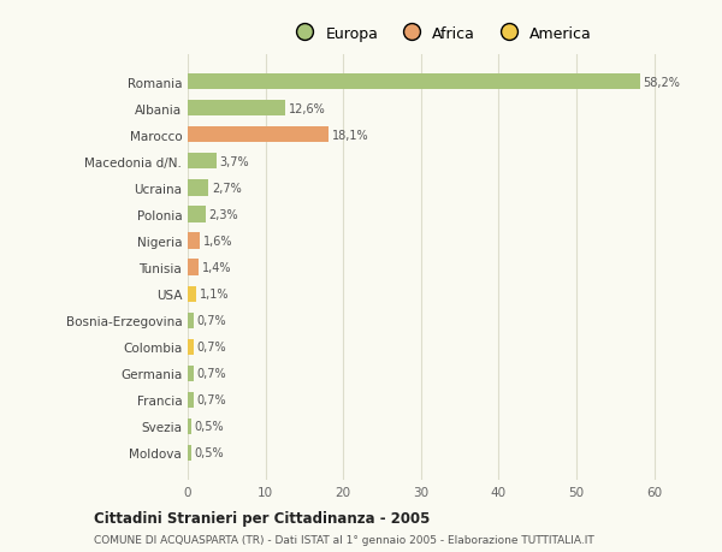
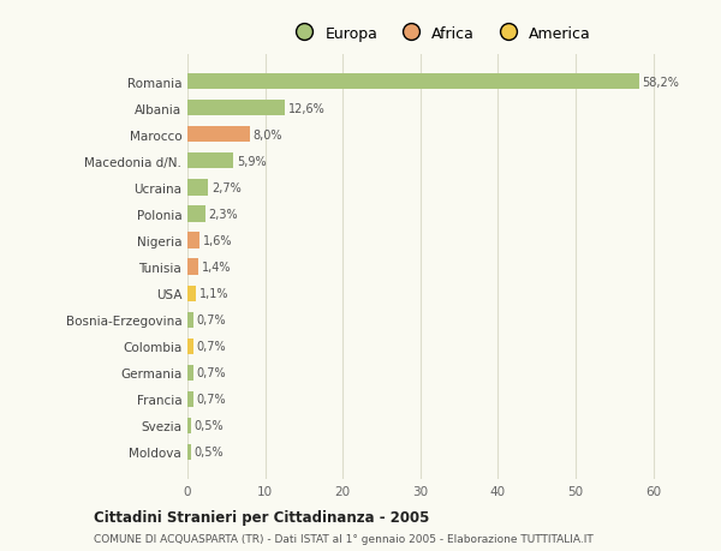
Marocco: 18,1% -> 8,0%
Macedonia d/N.: 3,7% -> 5,9%
